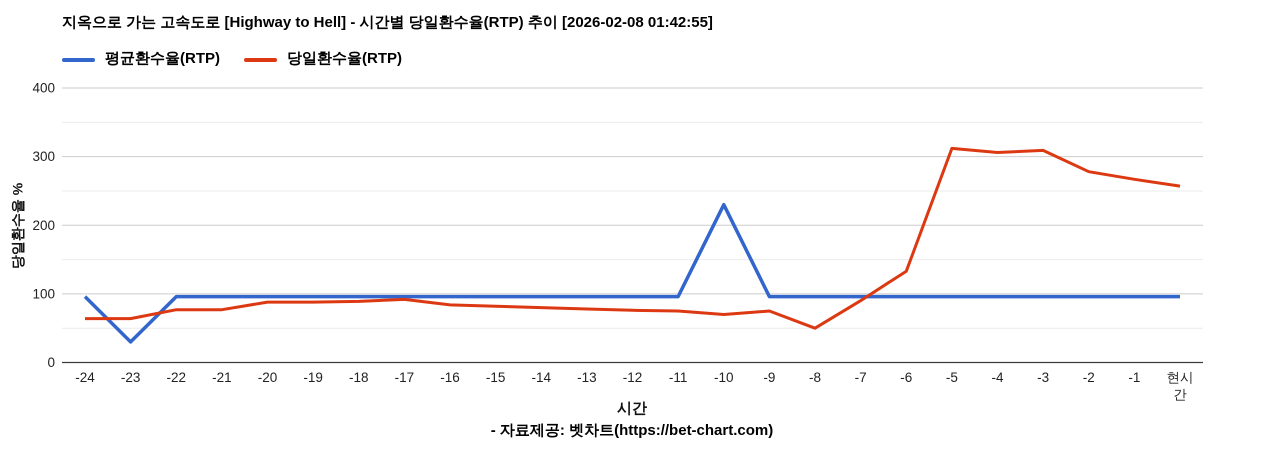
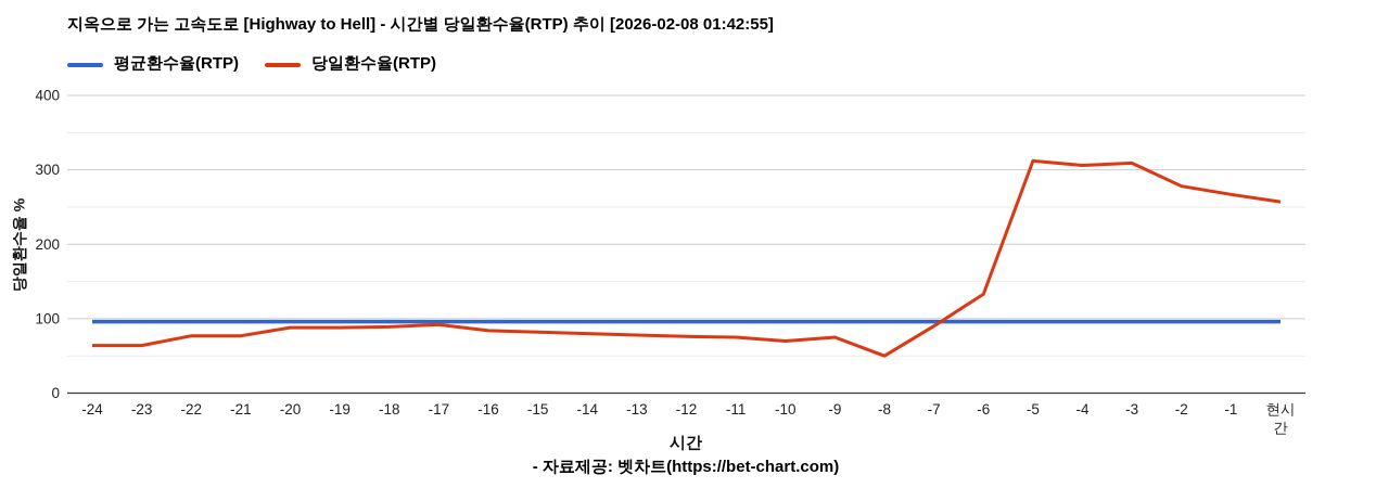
평균환수율(RTP)/-23: 30 -> 100
평균환수율(RTP)/-10: 230 -> 100
